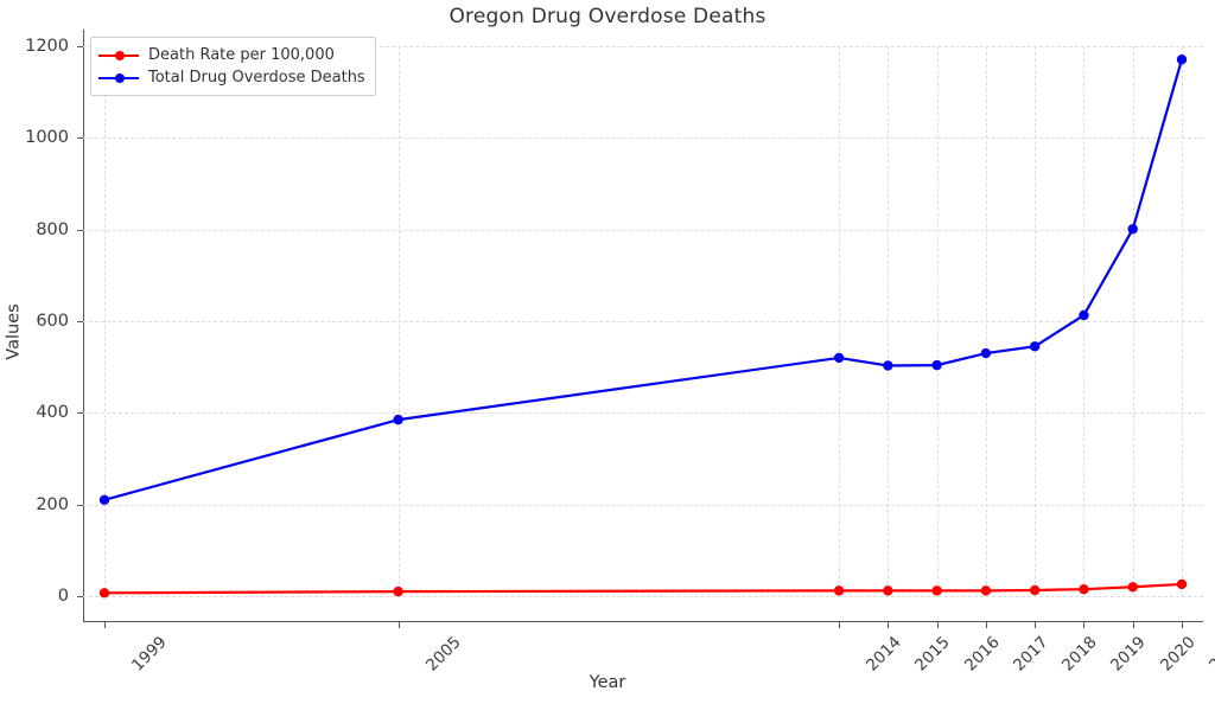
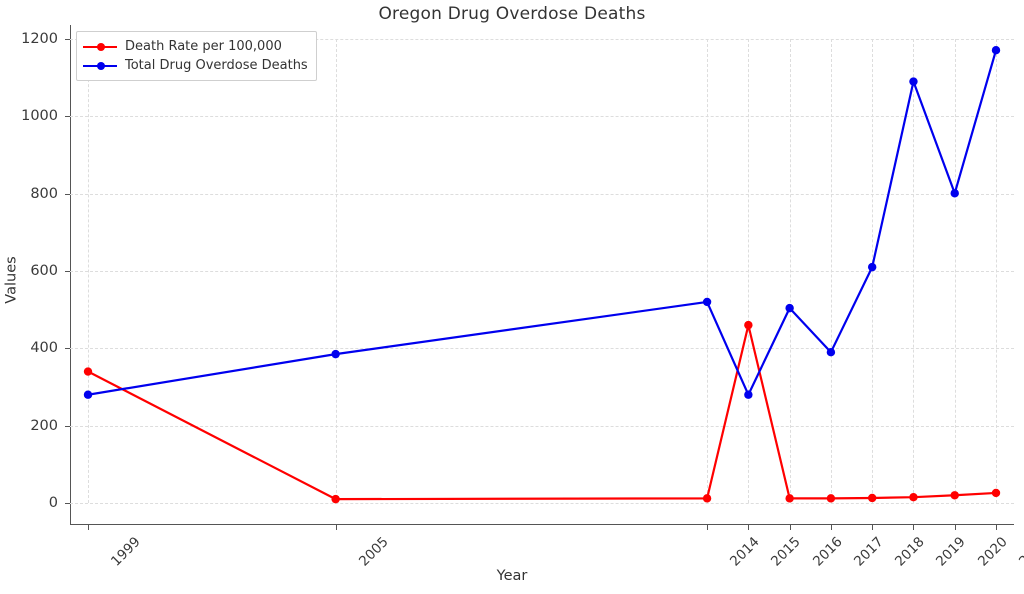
Death Rate per 100,000/1999: 10 -> 340
Total Drug Overdose Deaths/1999: 210 -> 280
Death Rate per 100,000/2015: 10 -> 460
Total Drug Overdose Deaths/2015: 500 -> 280
Total Drug Overdose Deaths/2017: 530 -> 390
Total Drug Overdose Deaths/2018: 540 -> 610
Total Drug Overdose Deaths/2019: 610 -> 1090
